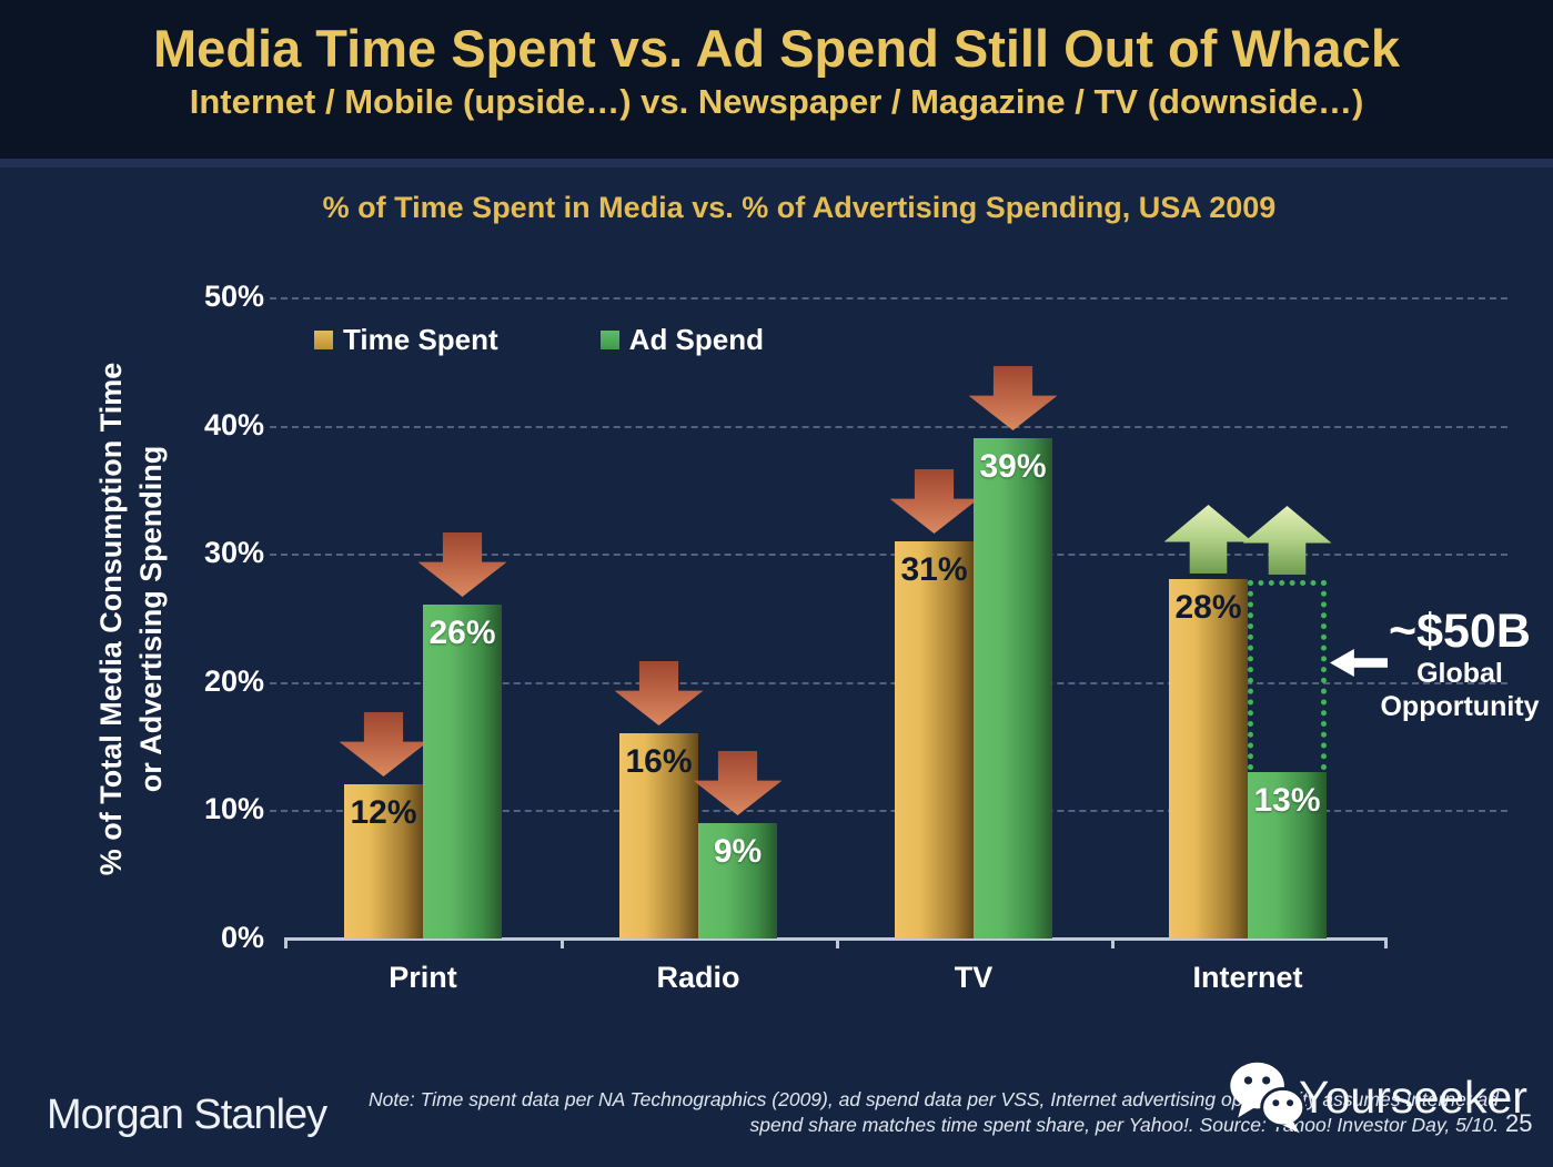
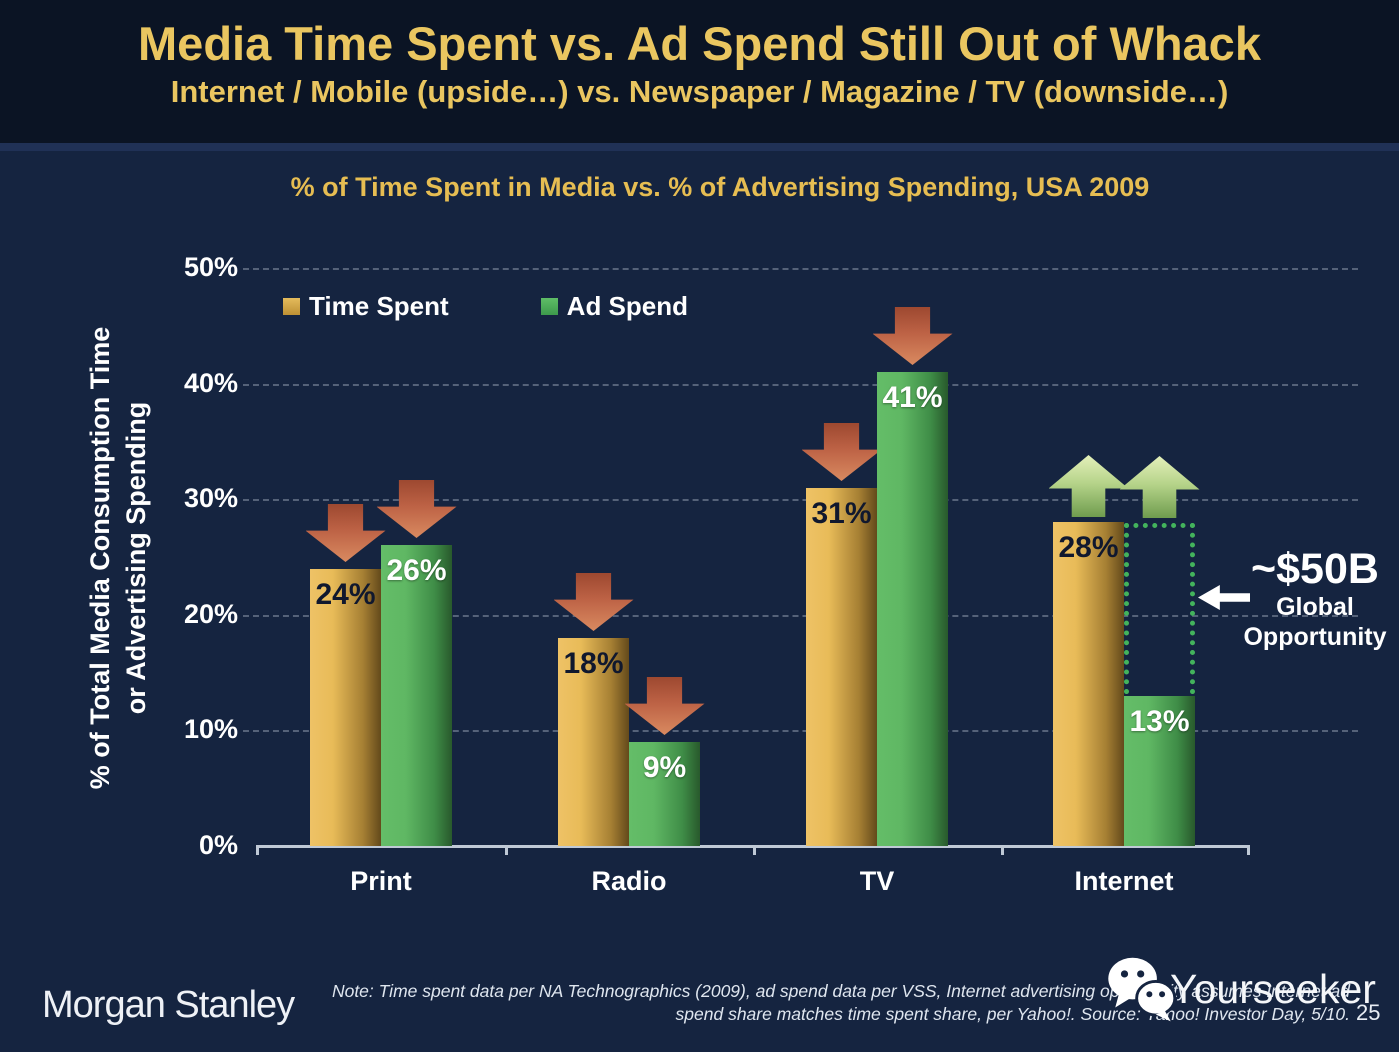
Time Spent/Print: 12% -> 24%
Time Spent/Radio: 16% -> 18%
Ad Spend/TV: 39% -> 41%
